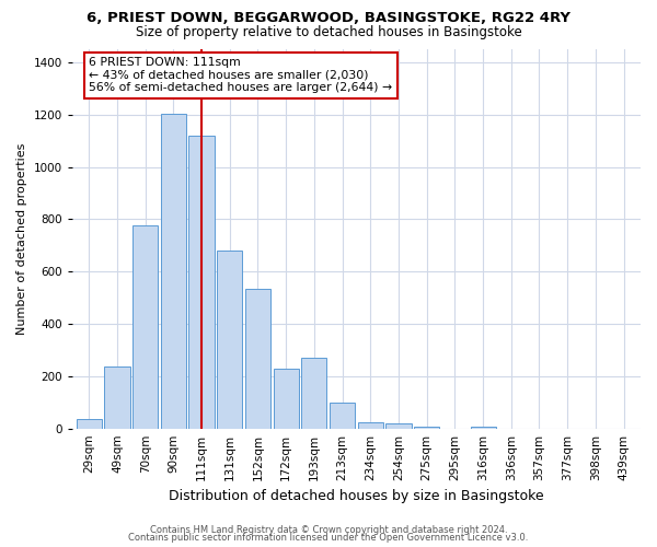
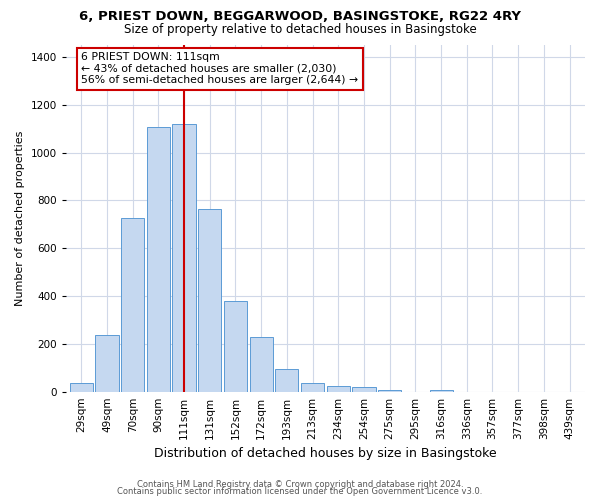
70sqm: 775 -> 725
90sqm: 1205 -> 1107
131sqm: 680 -> 762
152sqm: 535 -> 378
193sqm: 270 -> 95
213sqm: 100 -> 35
